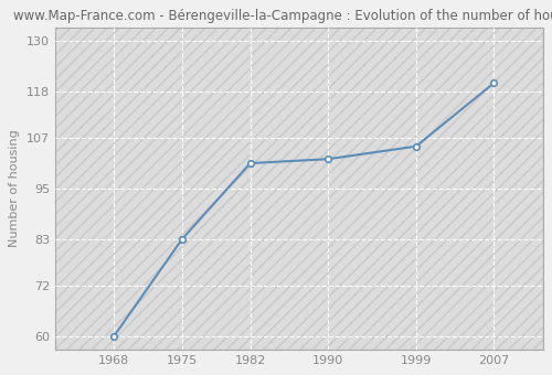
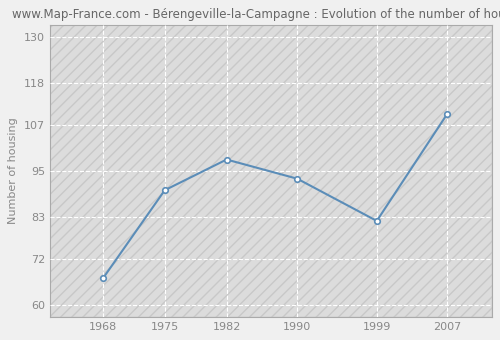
1968: 60 -> 67
1975: 83 -> 90
1982: 101 -> 98
1990: 102 -> 93
1999: 105 -> 82
2007: 120 -> 110
